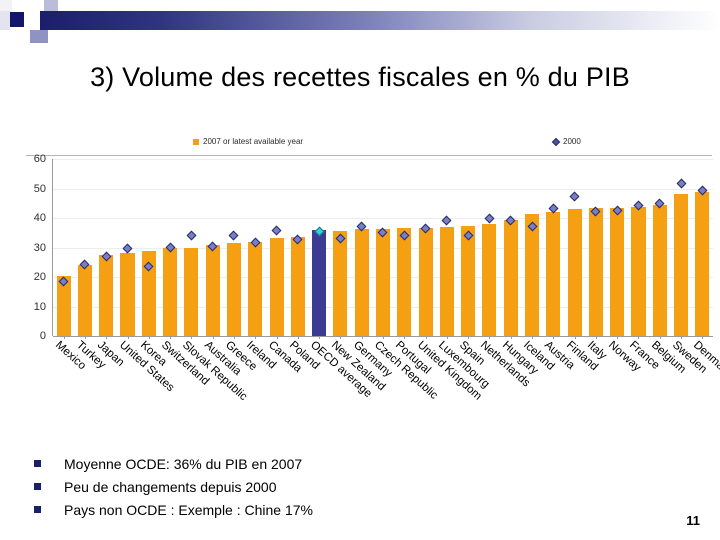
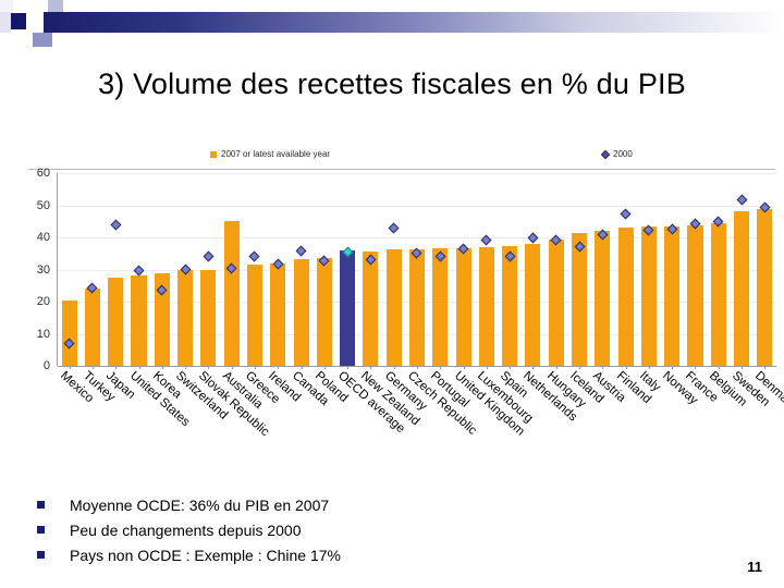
2000/Mexico: 18 -> 7
2000/Japan: 27 -> 44
2007 or latest available year/Australia: 31 -> 45
2000/Germany: 37 -> 43
2000/Austria: 43 -> 41
